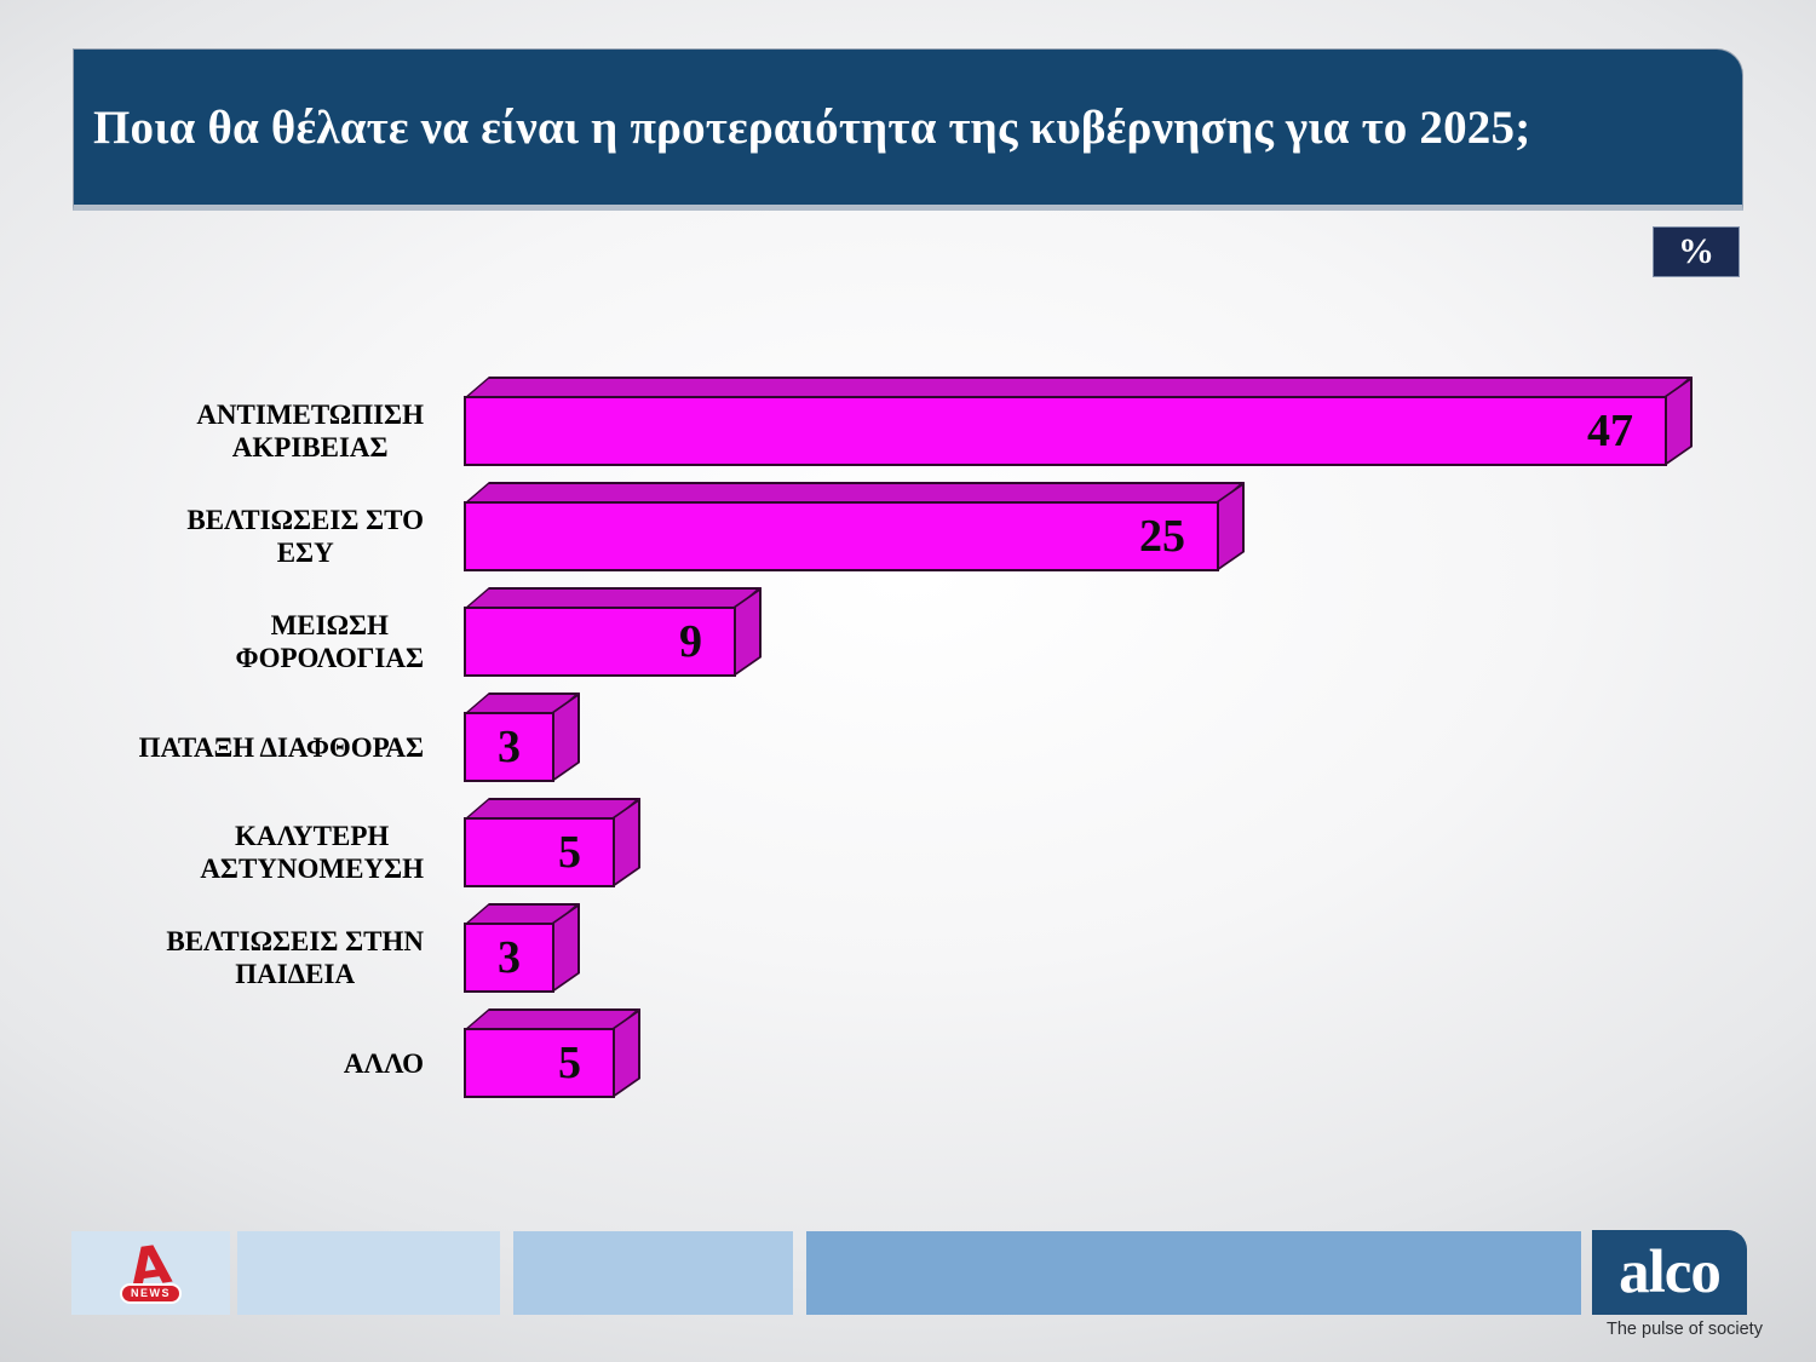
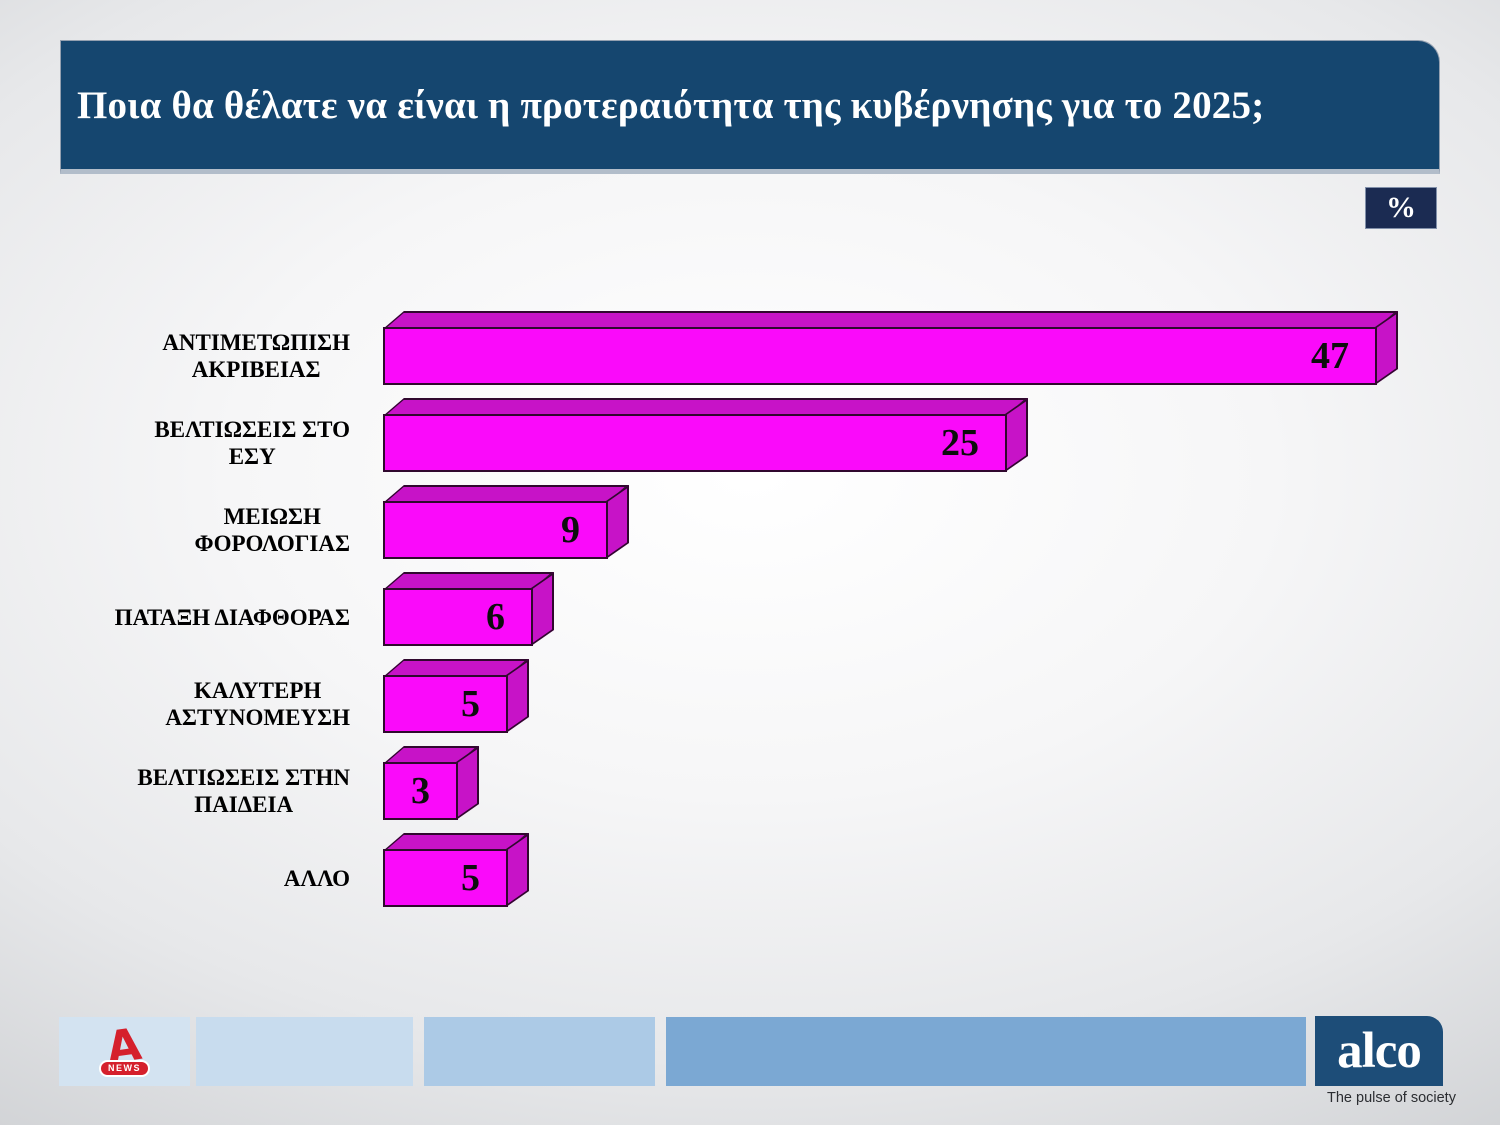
ΠΑΤΑΞΗ ΔΙΑΦΘΟΡΑΣ: 3 -> 6
